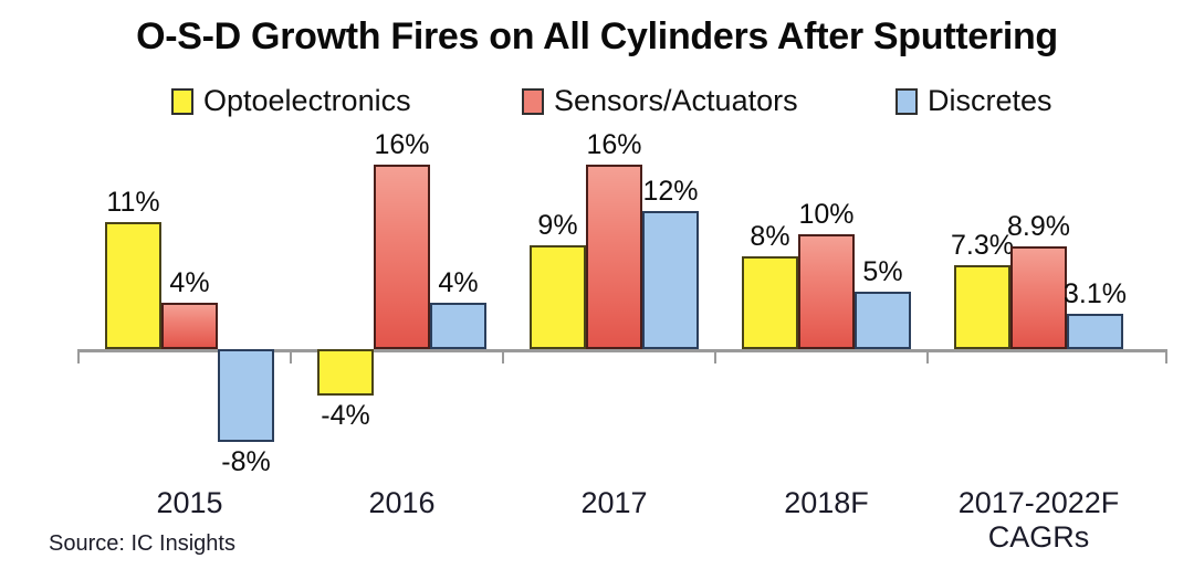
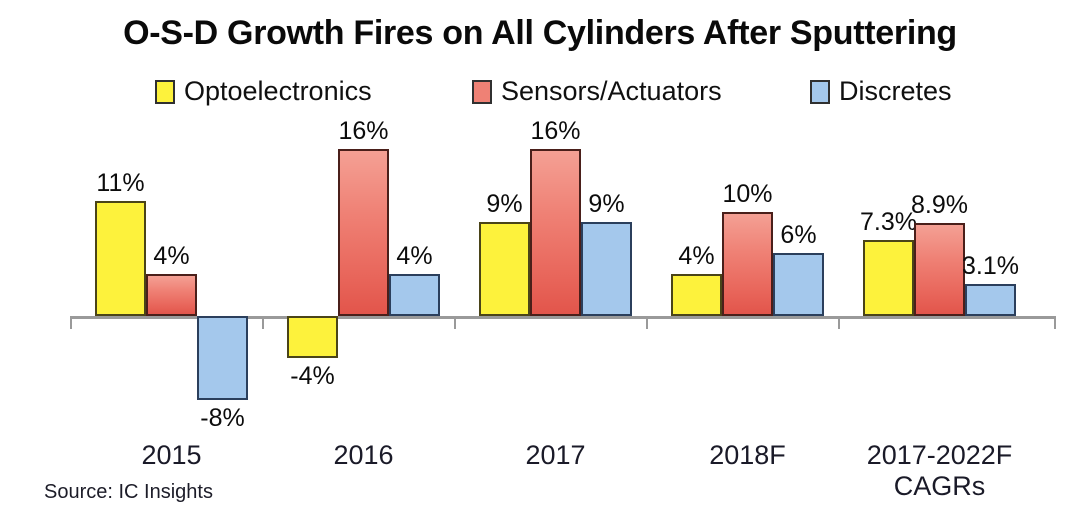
Discretes/2017: 12% -> 9%
Optoelectronics/2018F: 8% -> 4%
Discretes/2018F: 5% -> 6%
